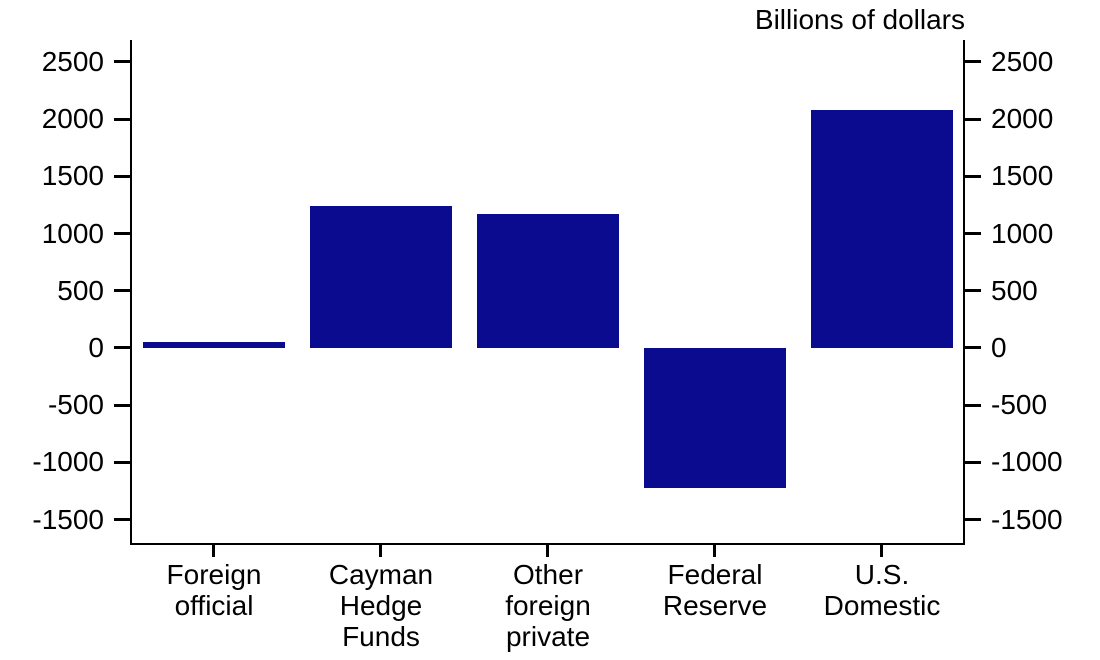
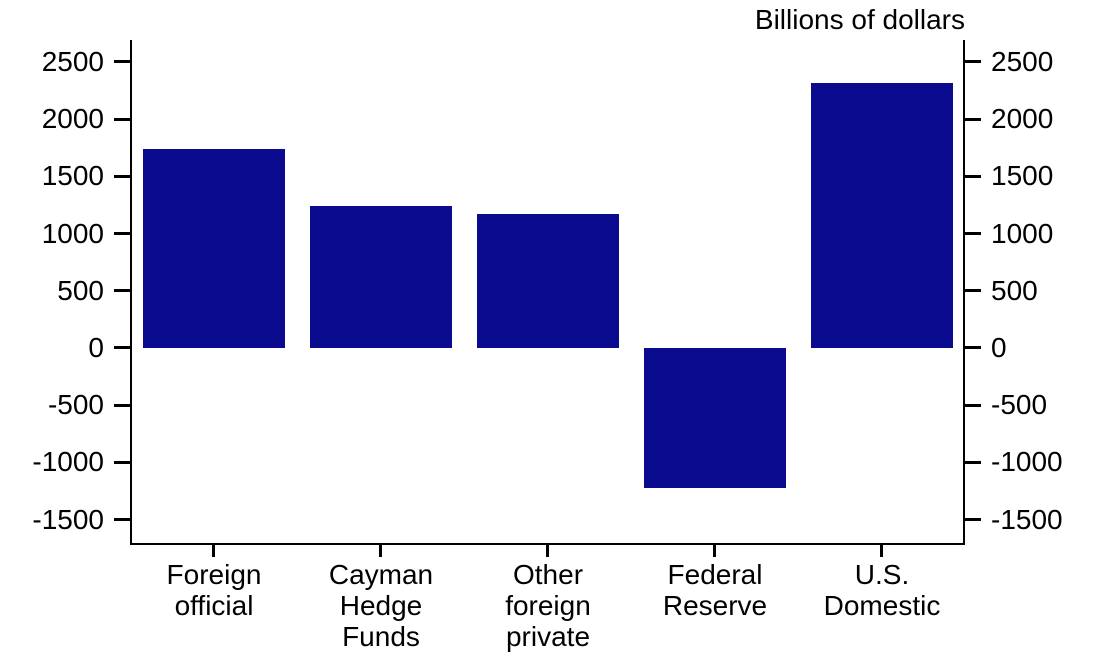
Foreign official: 50 -> 1740
U.S. Domestic: 2080 -> 2320
